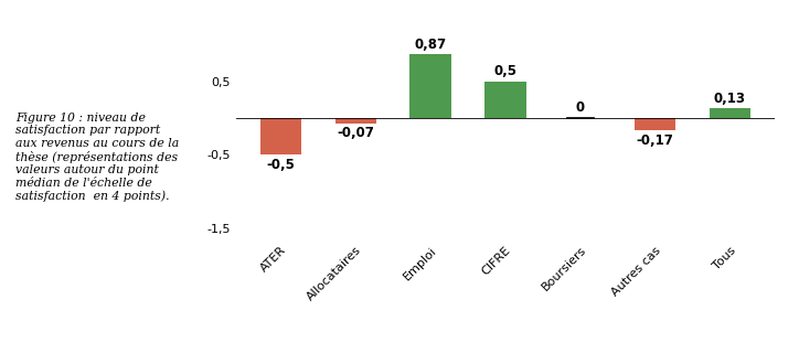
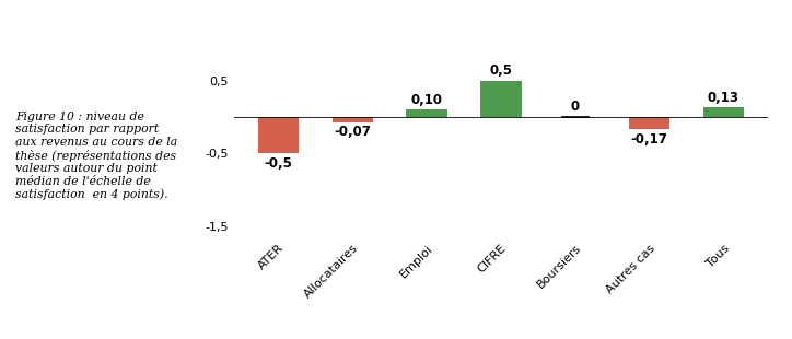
Emploi: 0,87 -> 0,10
